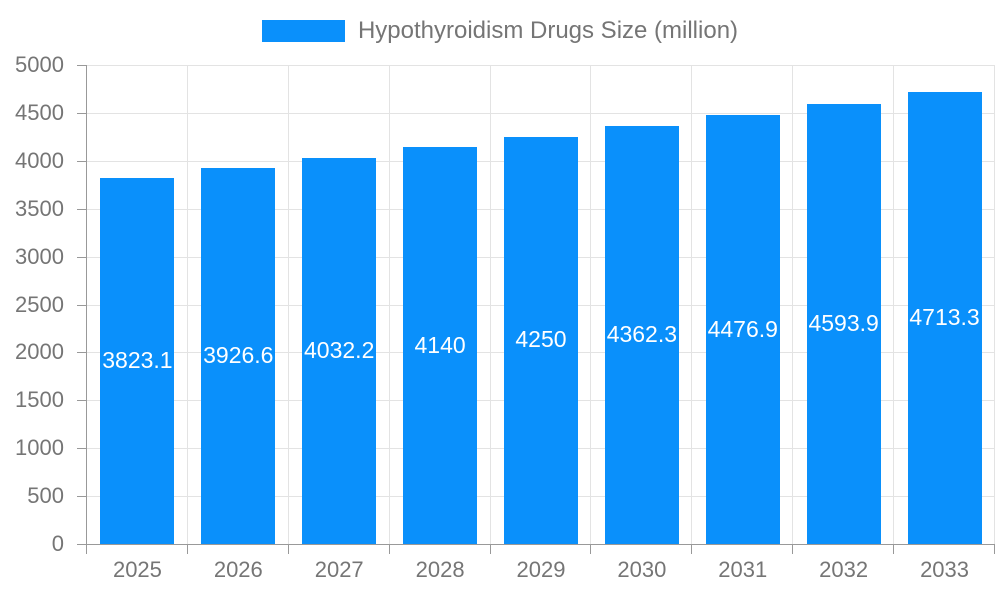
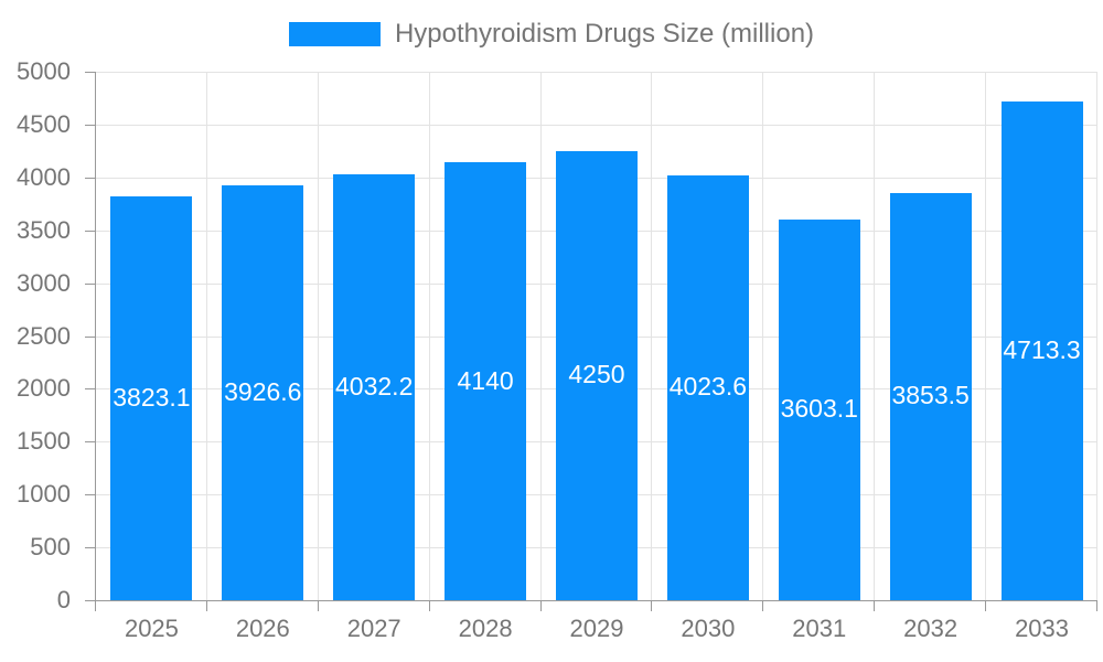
2030: 4362.3 -> 4023.6
2031: 4476.9 -> 3603.1
2032: 4593.9 -> 3853.5
